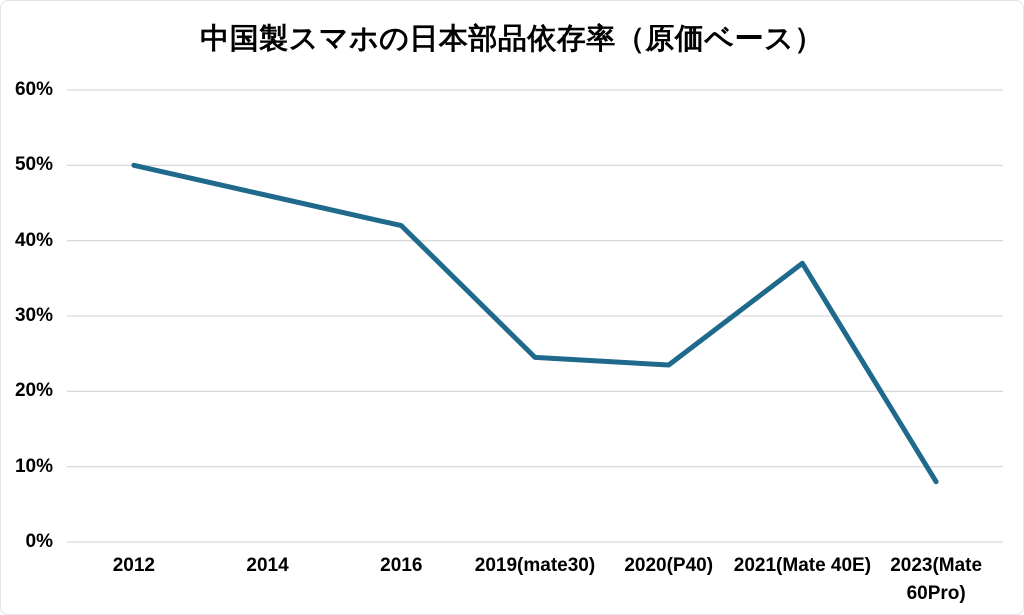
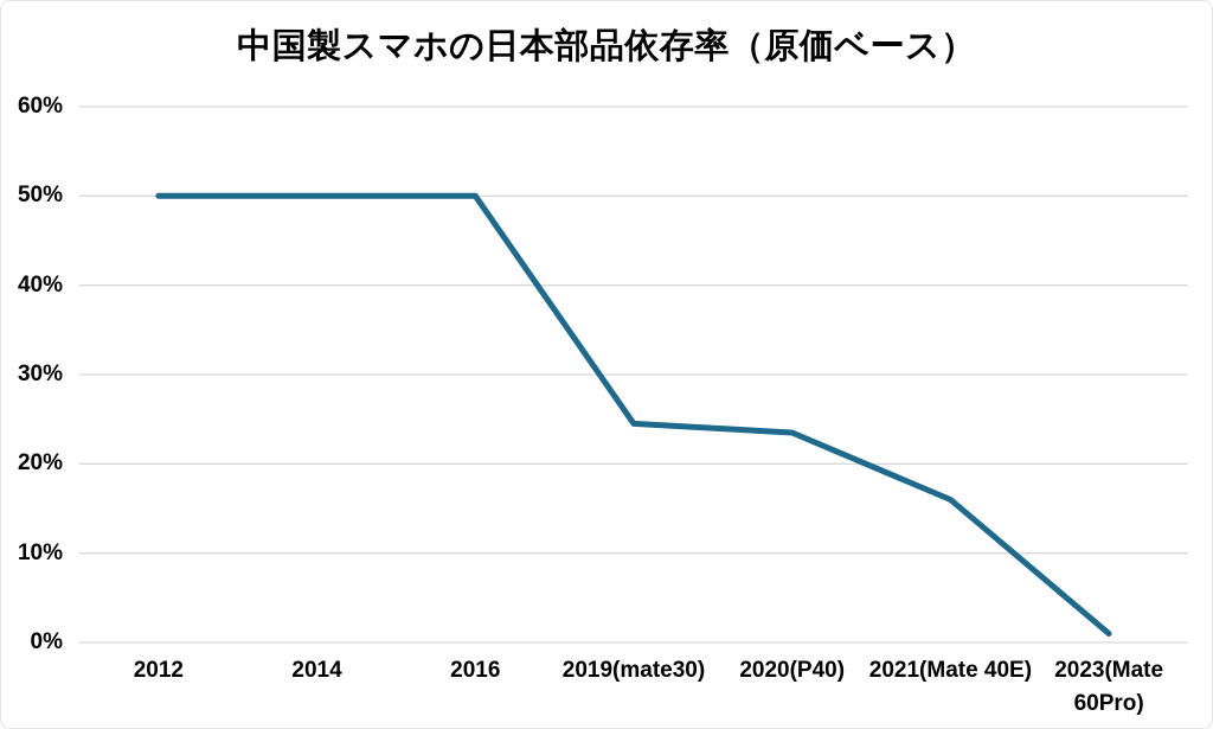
2014: 46% -> 50%
2016: 42% -> 50%
2021(Mate 40E): 37% -> 16%
2023(Mate 60Pro): 8% -> 1%
